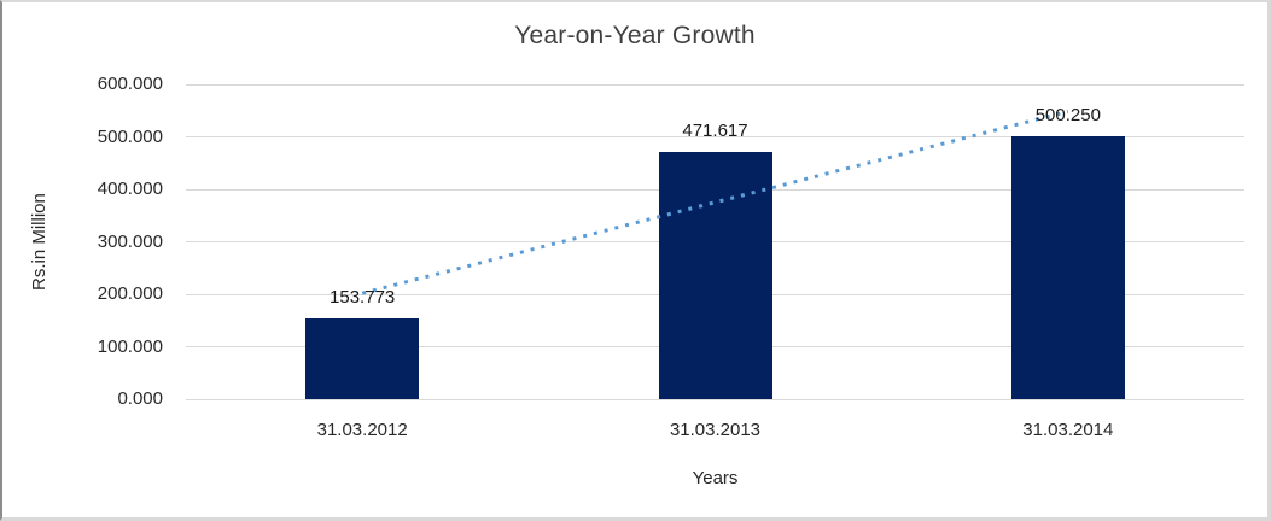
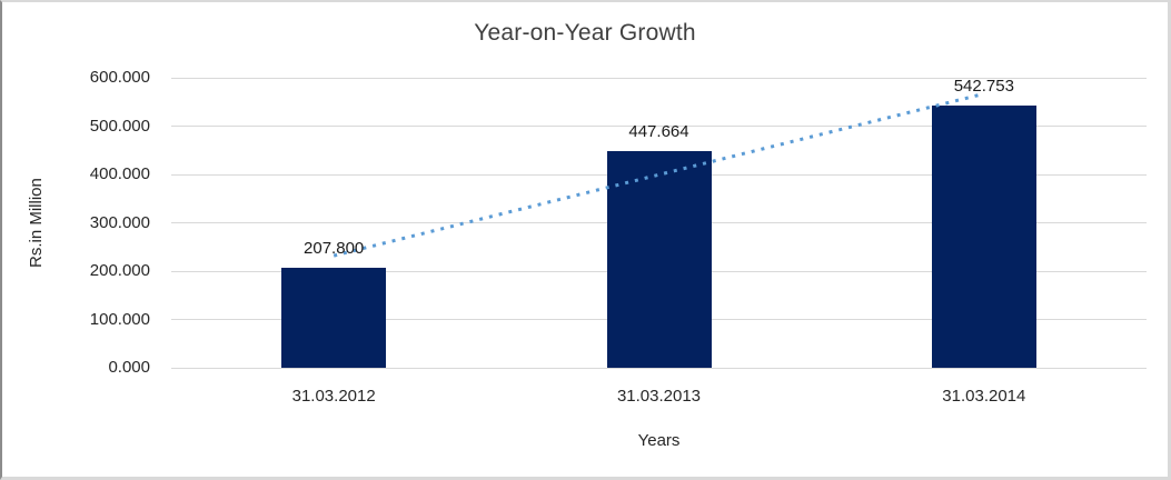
31.03.2012: 153.773 -> 207.800
31.03.2013: 471.617 -> 447.664
31.03.2014: 500.250 -> 542.753
